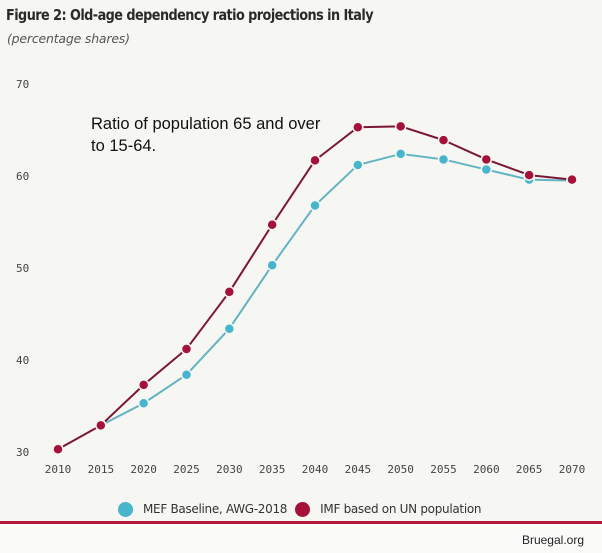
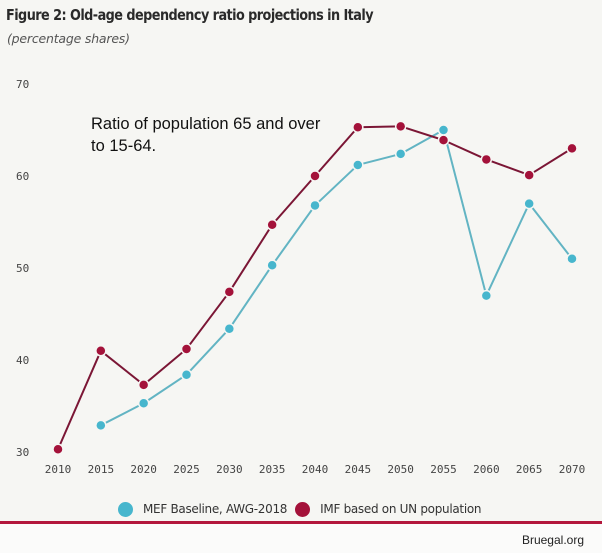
IMF based on UN population/2015: 33 -> 41
IMF based on UN population/2040: 62 -> 60
MEF Baseline, AWG-2018/2055: 62 -> 65
MEF Baseline, AWG-2018/2060: 61 -> 47
MEF Baseline, AWG-2018/2065: 60 -> 57
MEF Baseline, AWG-2018/2070: 60 -> 51
IMF based on UN population/2070: 60 -> 63
